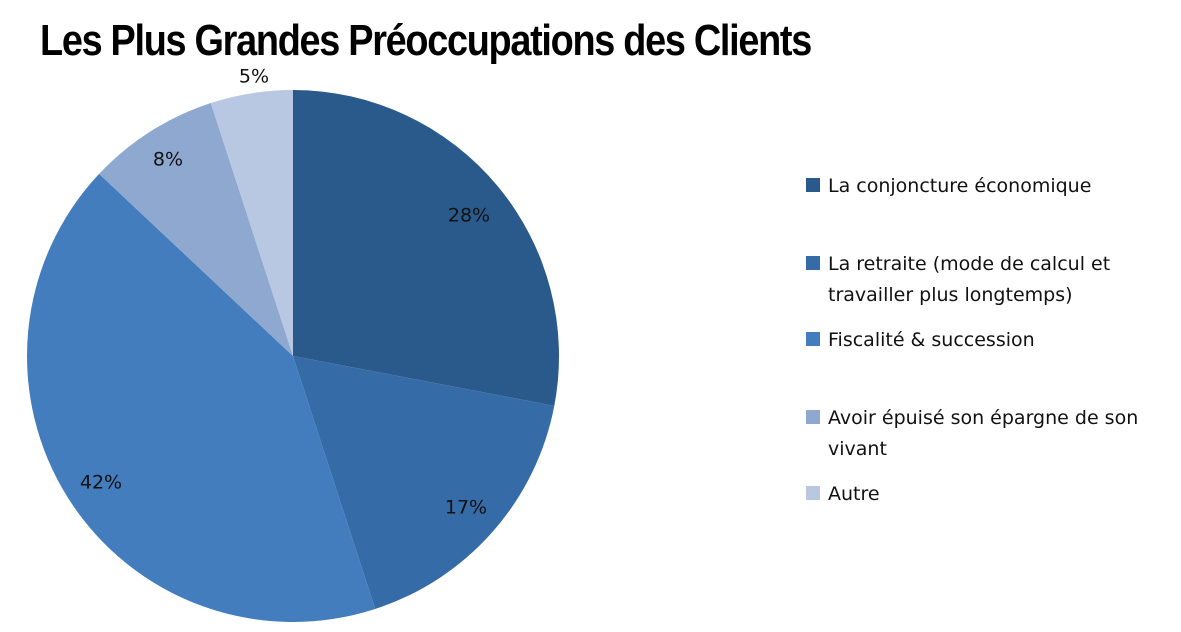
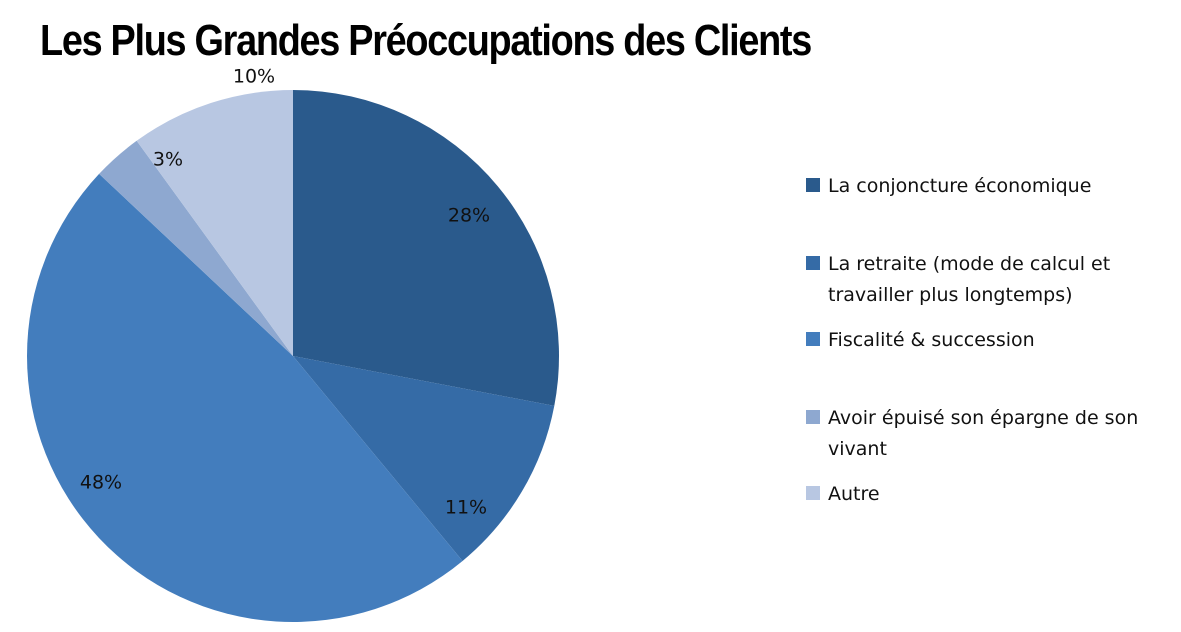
La retraite (mode de calcul et travailler plus longtemps): 17% -> 11%
Fiscalité & succession: 42% -> 48%
Avoir épuisé son épargne de son vivant: 8% -> 3%
Autre: 5% -> 10%
